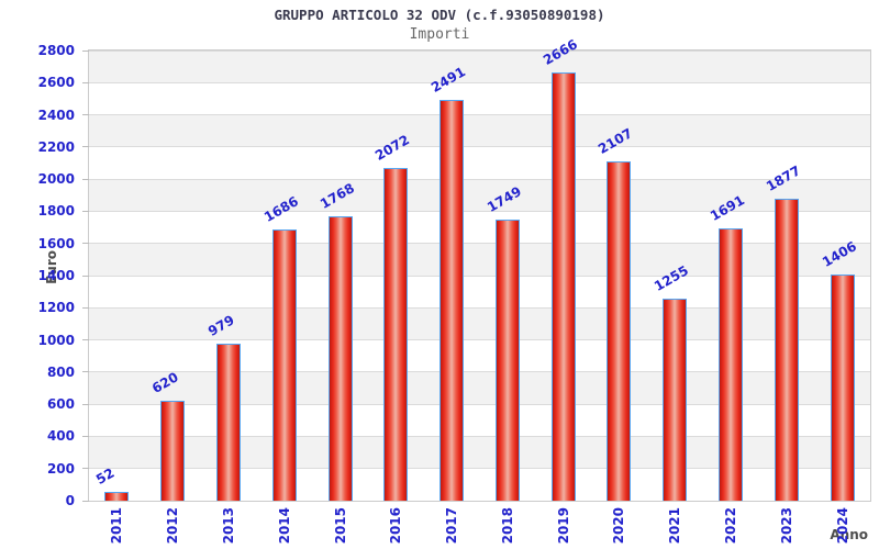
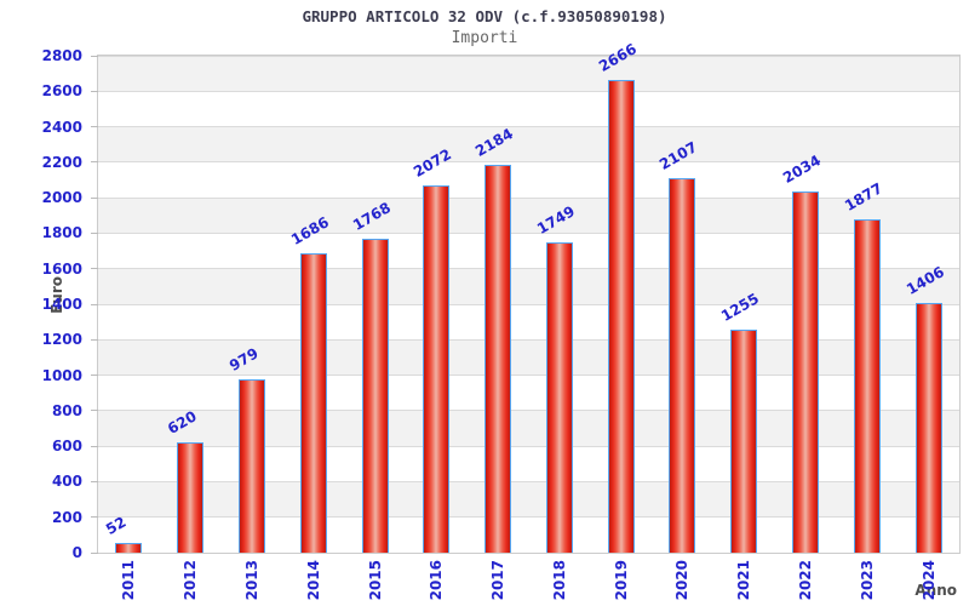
2017: 2491 -> 2184
2022: 1691 -> 2034
